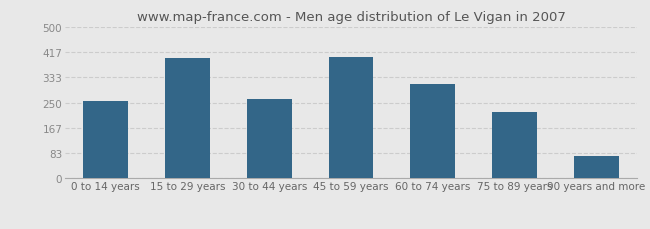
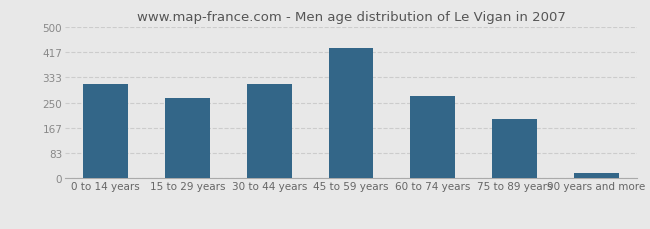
0 to 14 years: 255 -> 310
15 to 29 years: 395 -> 265
30 to 44 years: 260 -> 310
45 to 59 years: 400 -> 430
60 to 74 years: 310 -> 270
75 to 89 years: 220 -> 195
90 years and more: 75 -> 18
